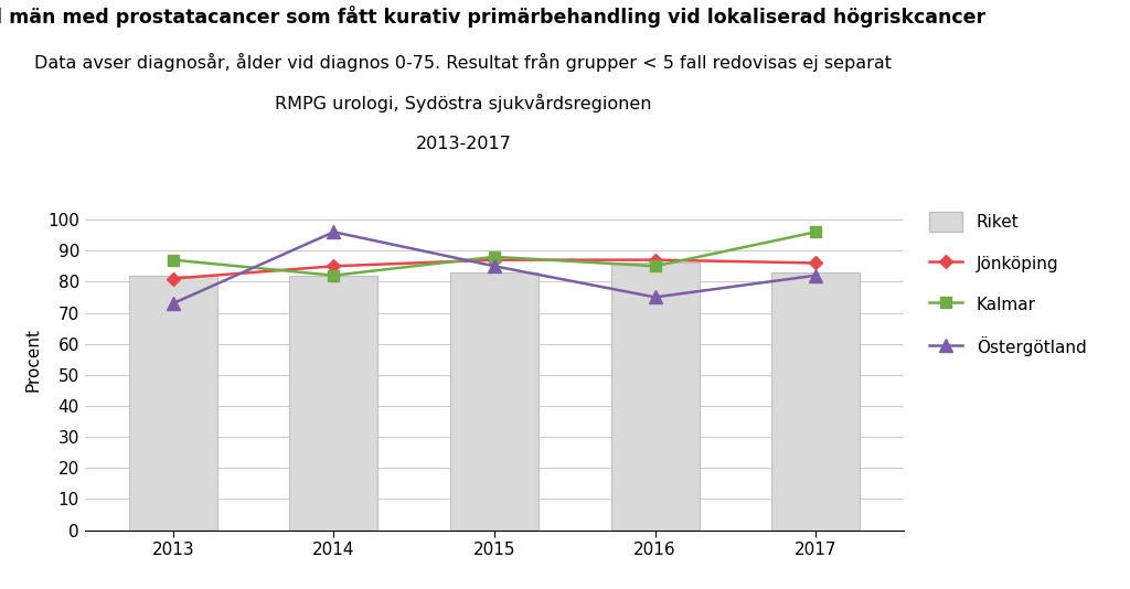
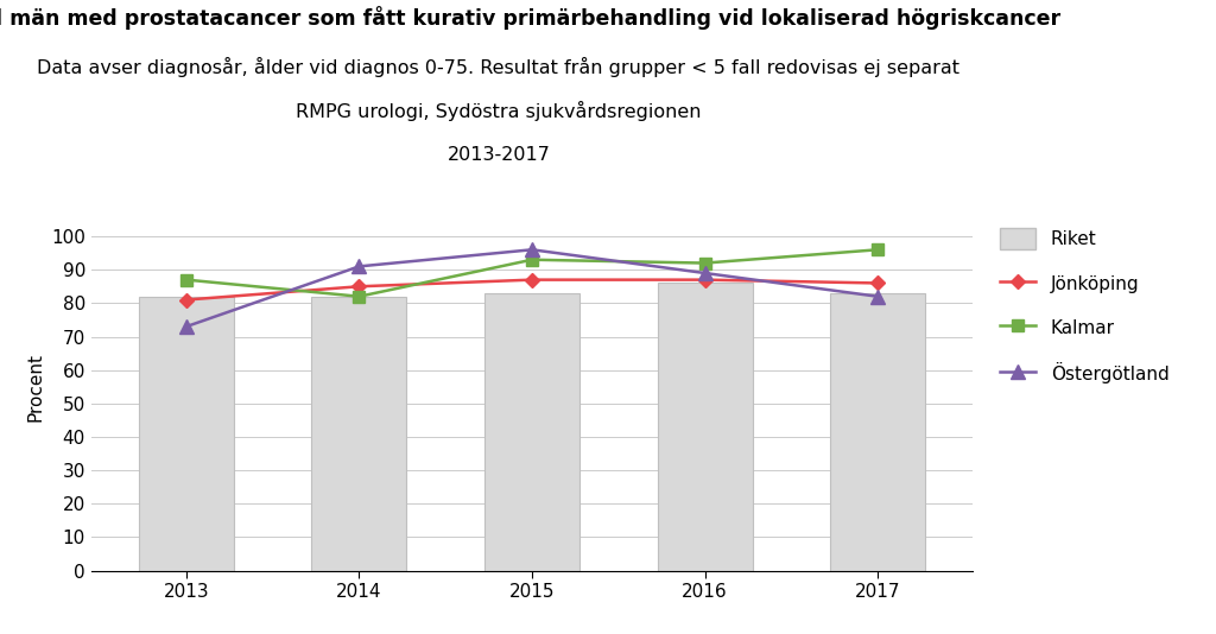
Östergötland/2014: 96 -> 91
Kalmar/2015: 88 -> 93
Östergötland/2015: 85 -> 96
Kalmar/2016: 85 -> 92
Östergötland/2016: 75 -> 89
